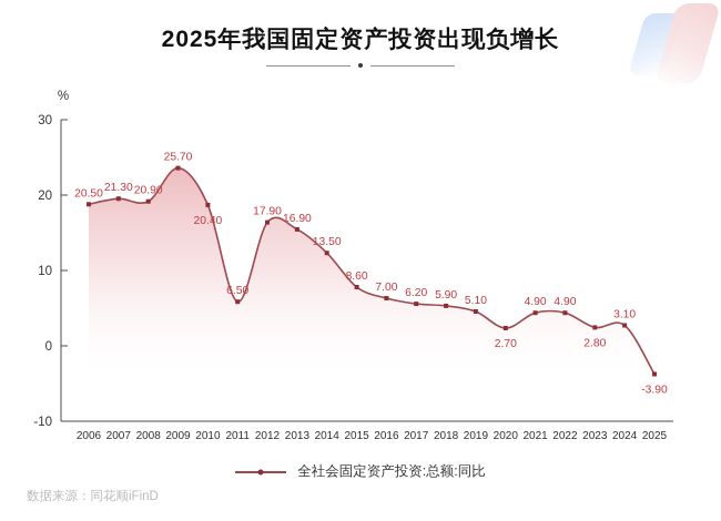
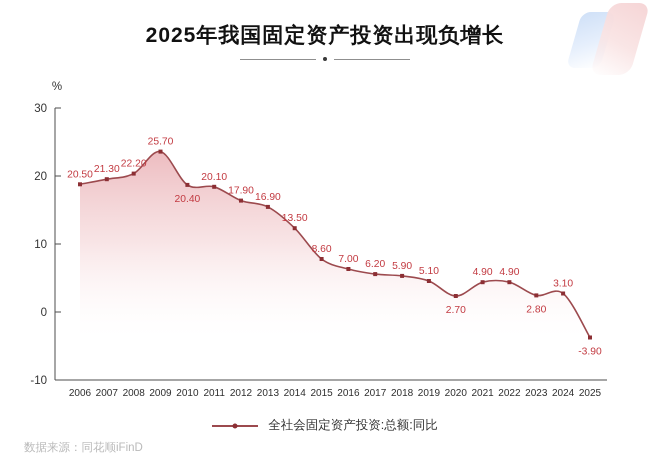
2008: 20.90 -> 22.20
2011: 6.50 -> 20.10
